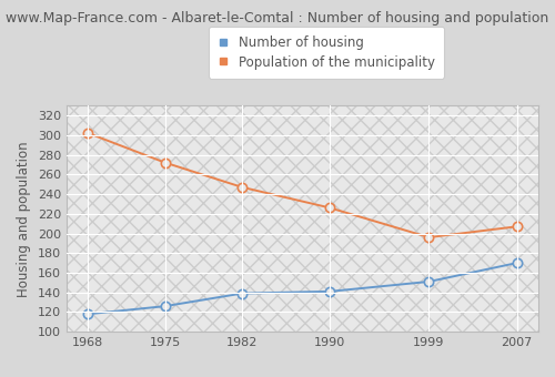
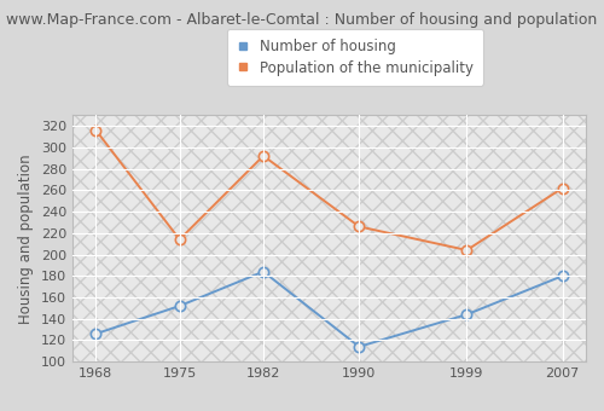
Number of housing/1968: 118 -> 126
Population of the municipality/1968: 302 -> 316
Number of housing/1975: 126 -> 152
Population of the municipality/1975: 272 -> 214
Number of housing/1982: 139 -> 184
Population of the municipality/1982: 247 -> 292
Number of housing/1990: 141 -> 114
Number of housing/1999: 151 -> 144
Population of the municipality/1999: 196 -> 204
Number of housing/2007: 170 -> 180
Population of the municipality/2007: 207 -> 262
